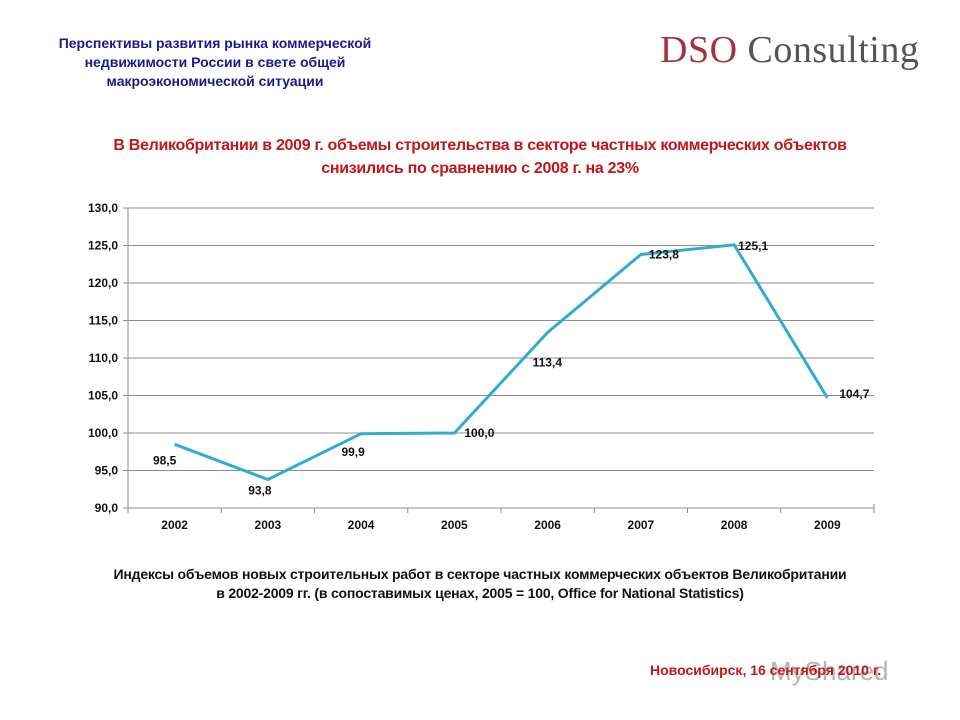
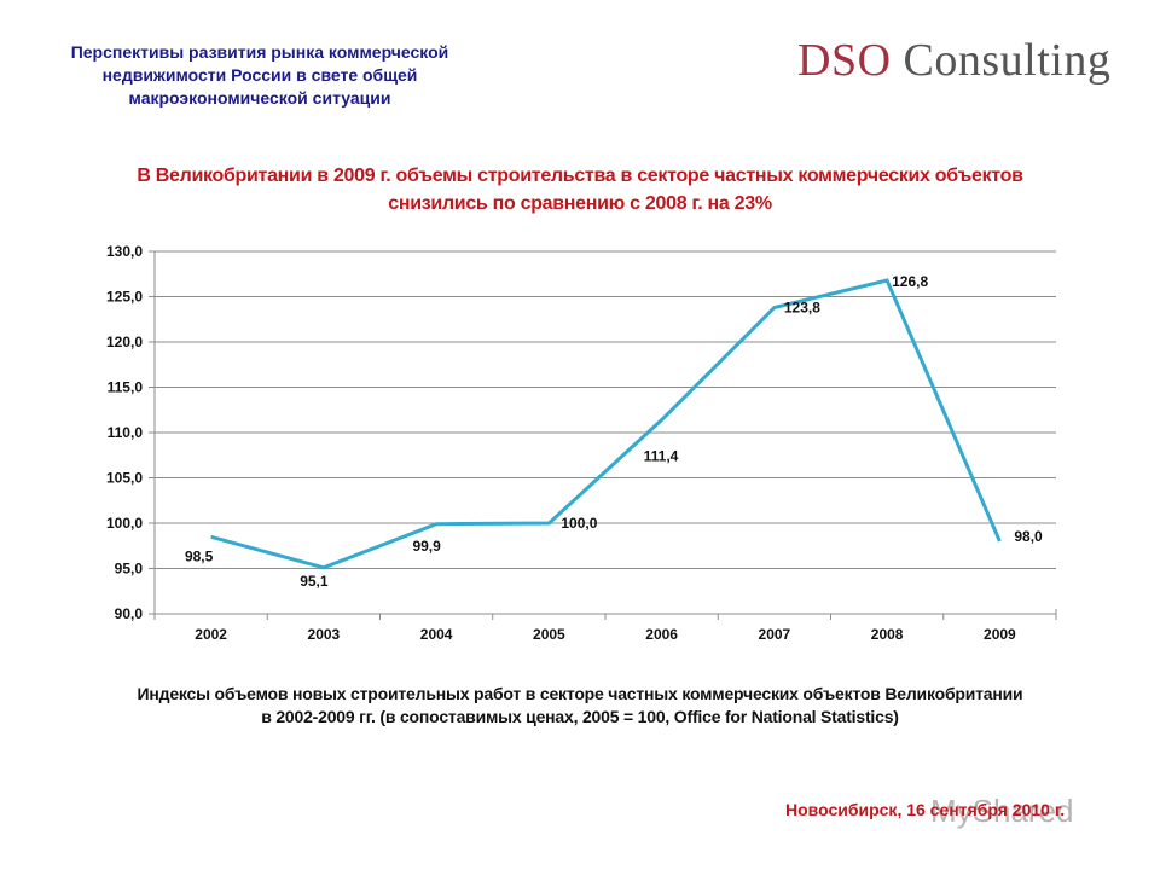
2003: 93,8 -> 95,1
2006: 113,4 -> 111,4
2008: 125,1 -> 126,8
2009: 104,7 -> 98,0
